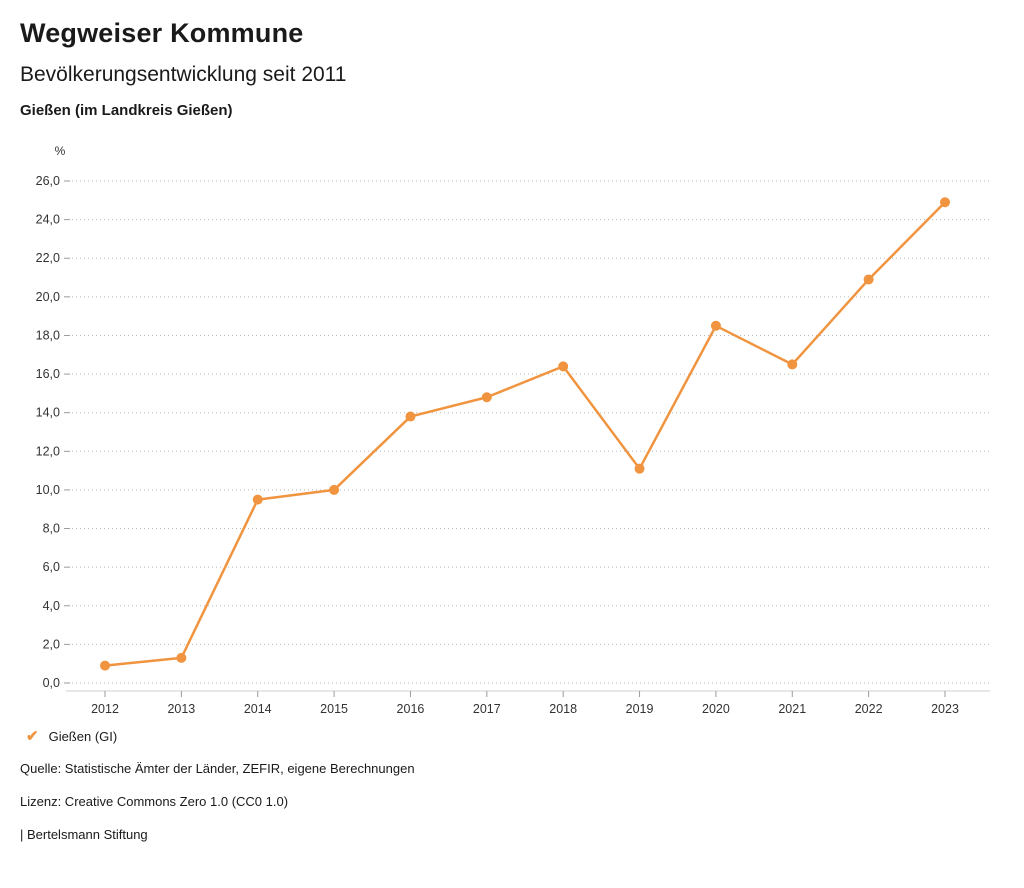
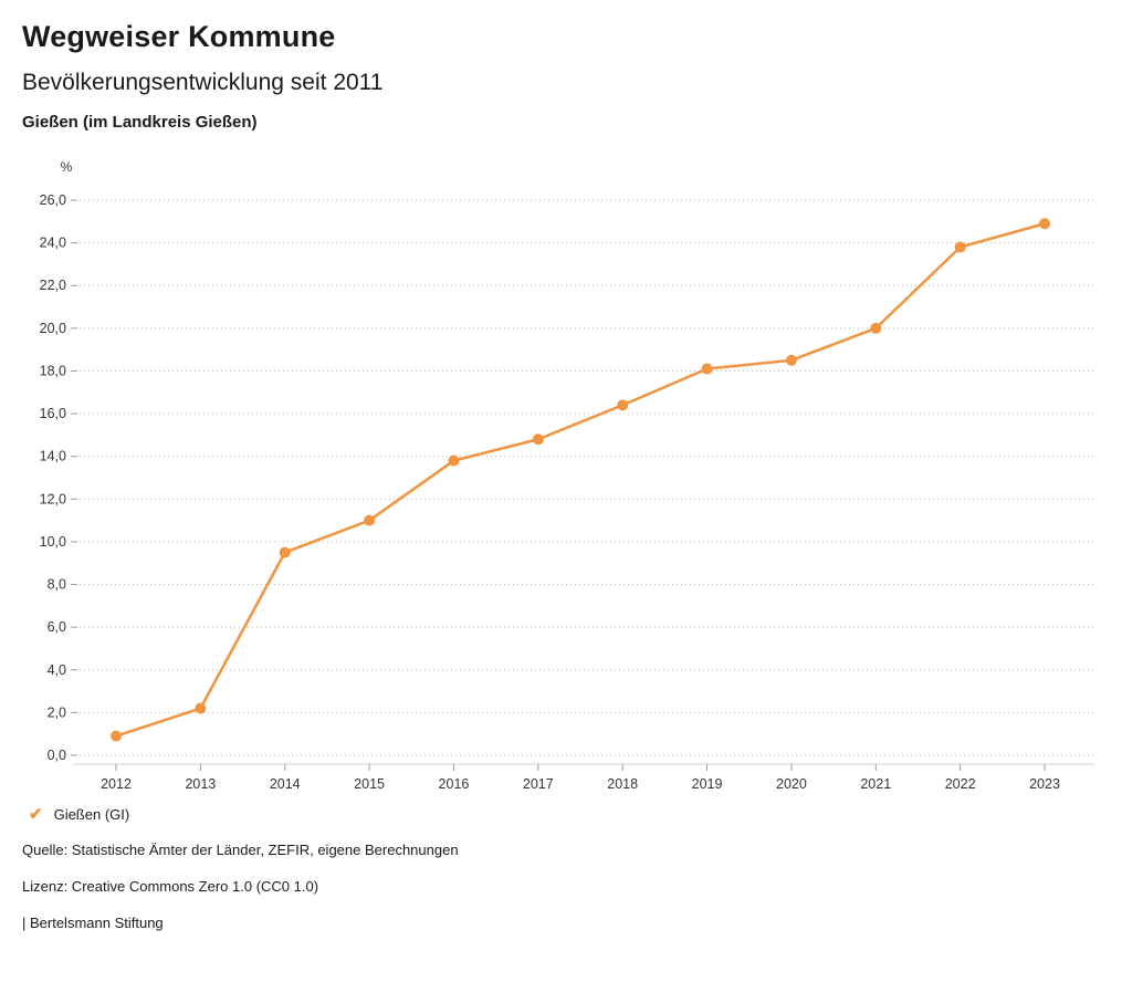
2013: 1,3 -> 2,2
2015: 10,0 -> 11,0
2019: 11,1 -> 18,1
2021: 16,5 -> 20,0
2022: 20,9 -> 23,8
